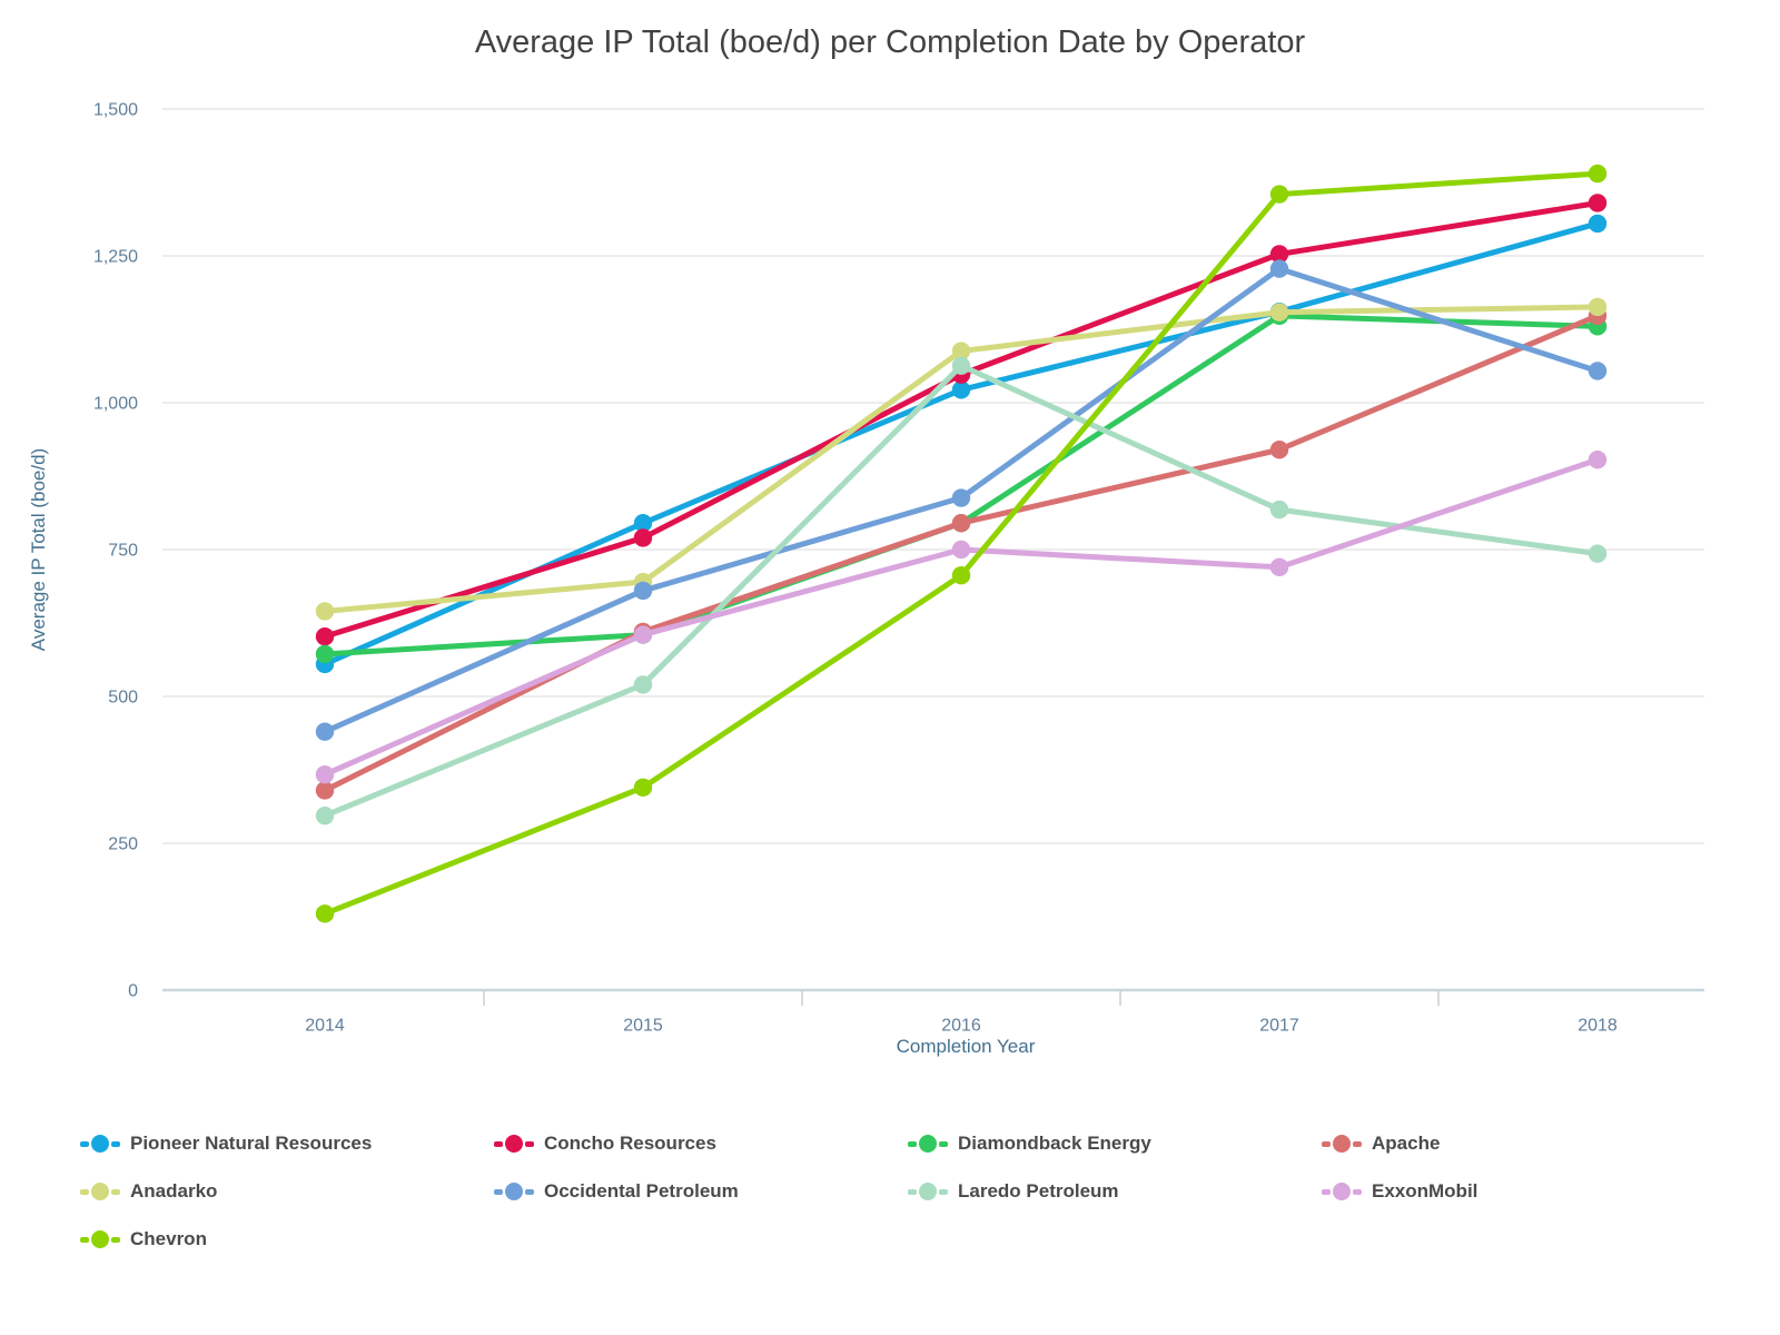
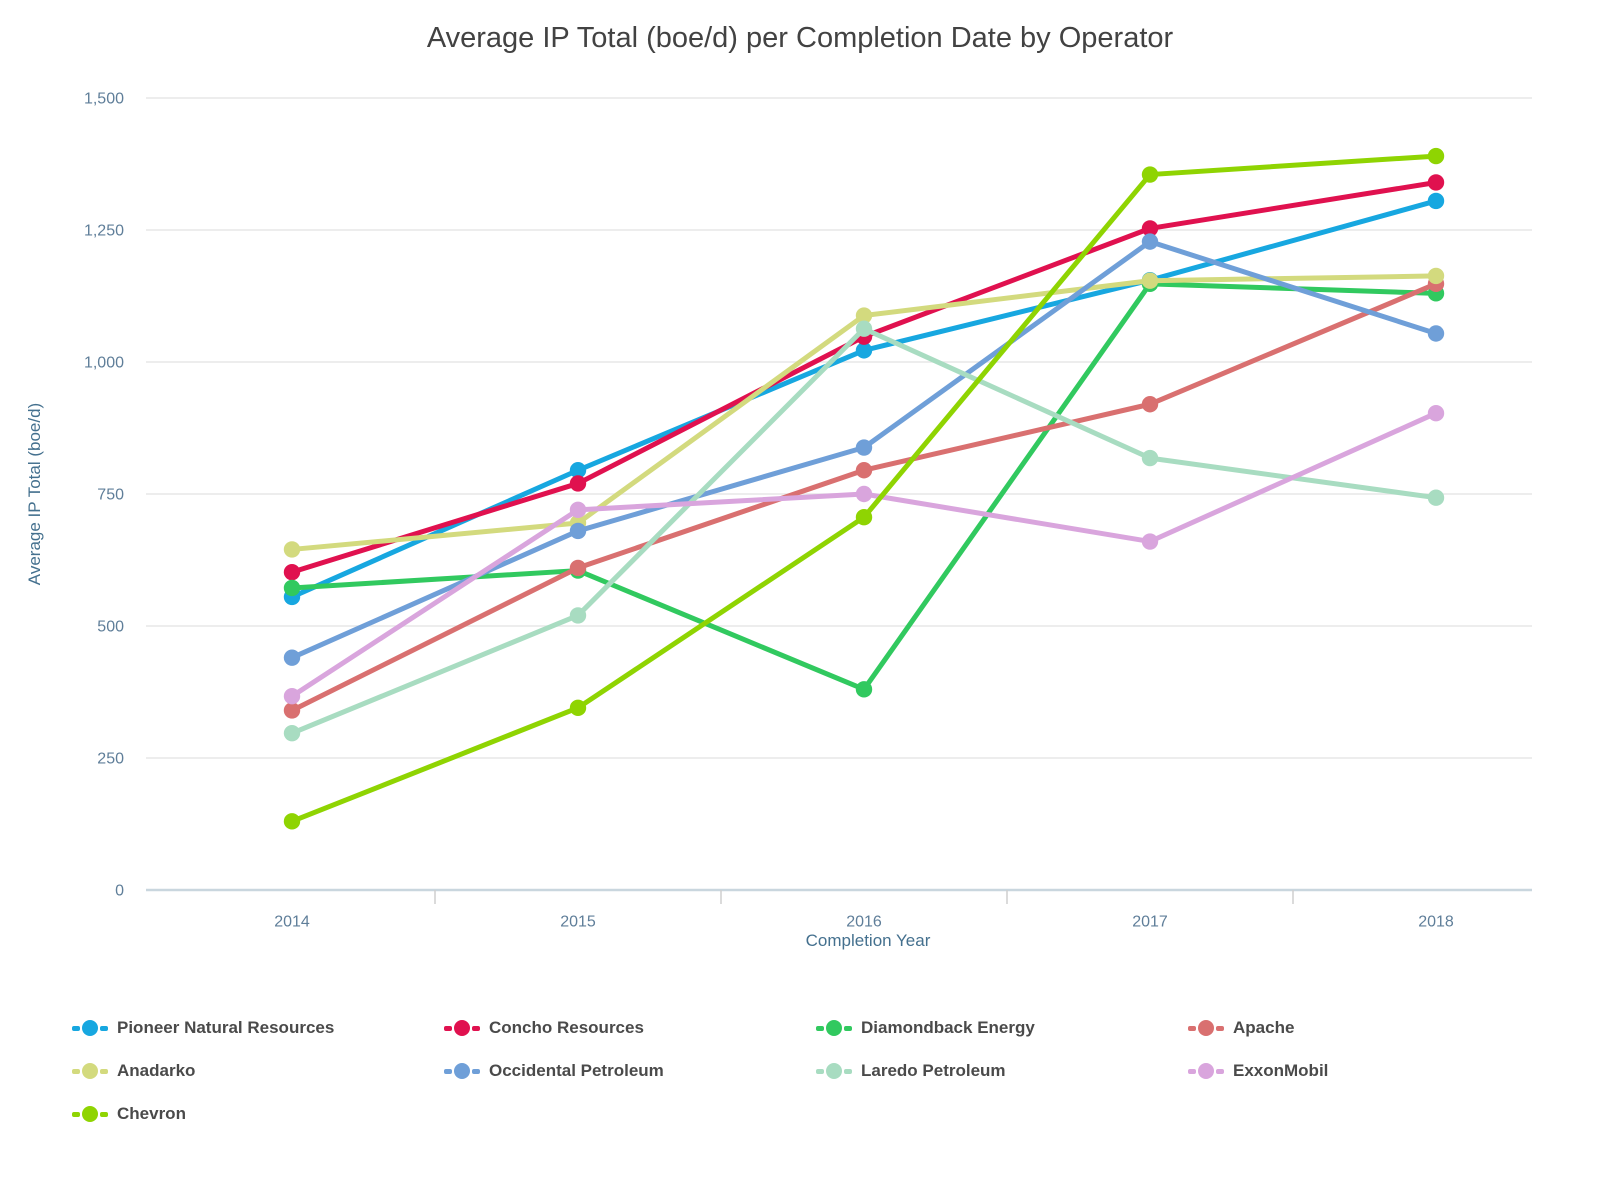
ExxonMobil/2015: 600 -> 720
Diamondback Energy/2016: 800 -> 380
ExxonMobil/2017: 720 -> 660
